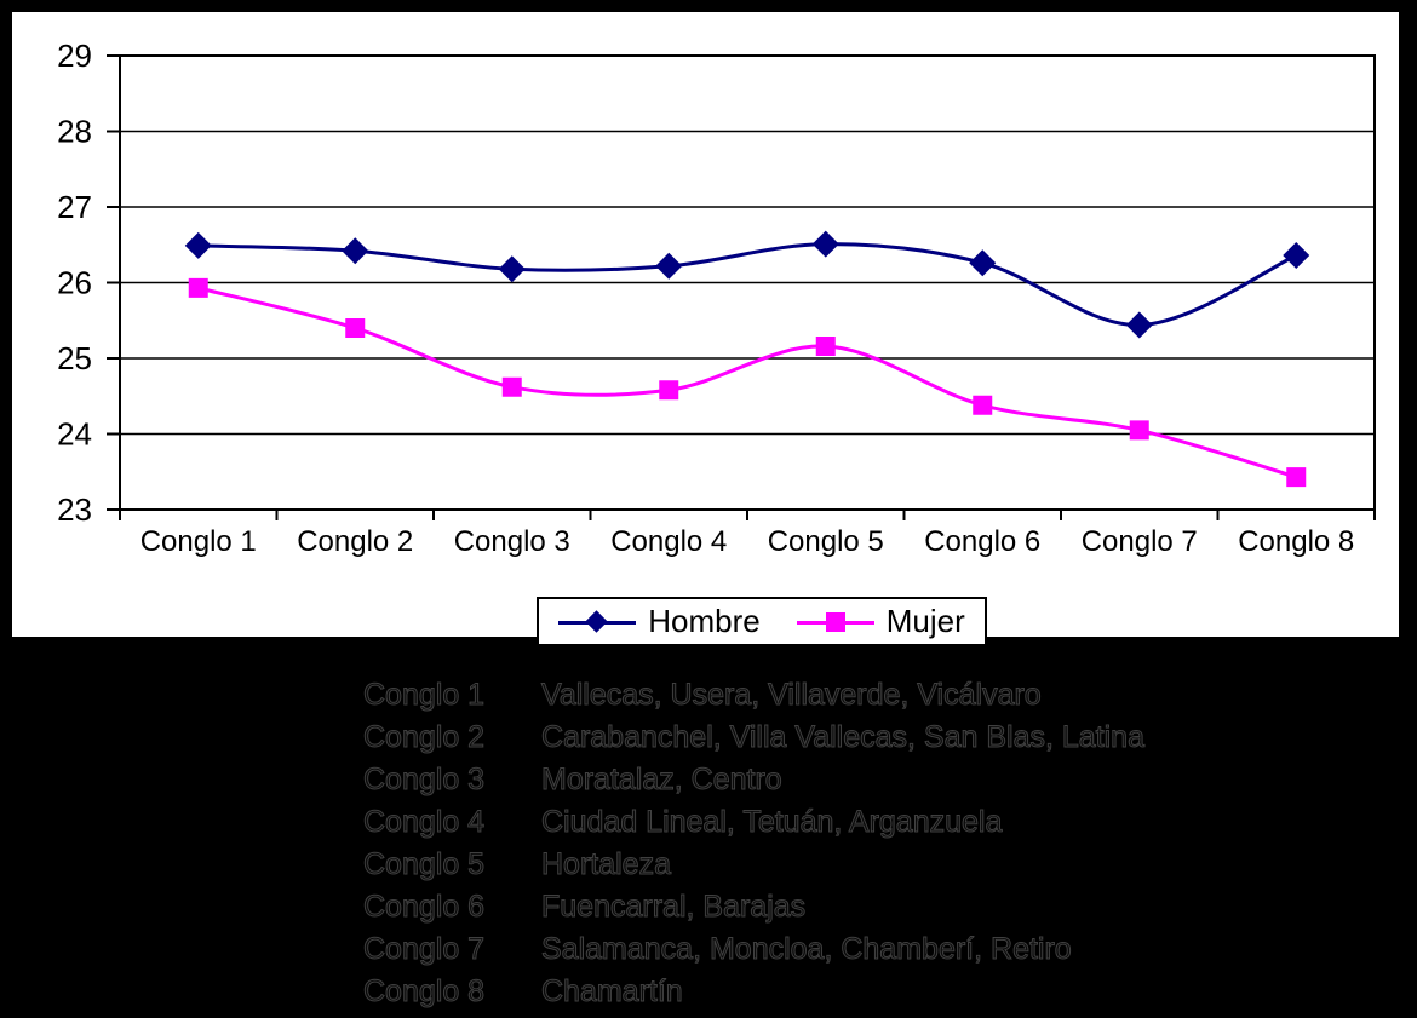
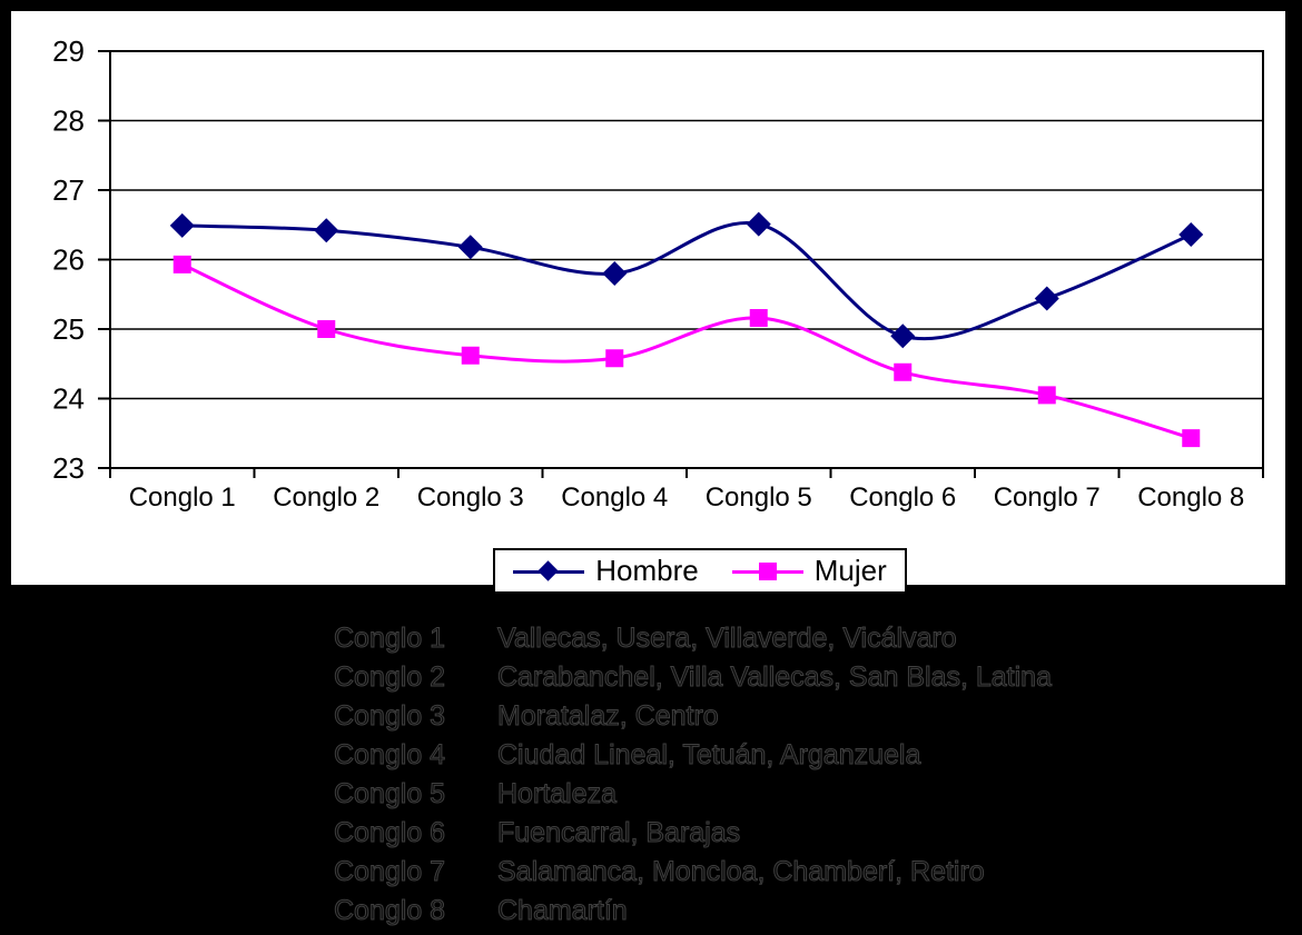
Mujer/Conglo 2: 25.4 -> 25.0
Hombre/Conglo 4: 26.2 -> 25.8
Hombre/Conglo 6: 26.3 -> 24.9
